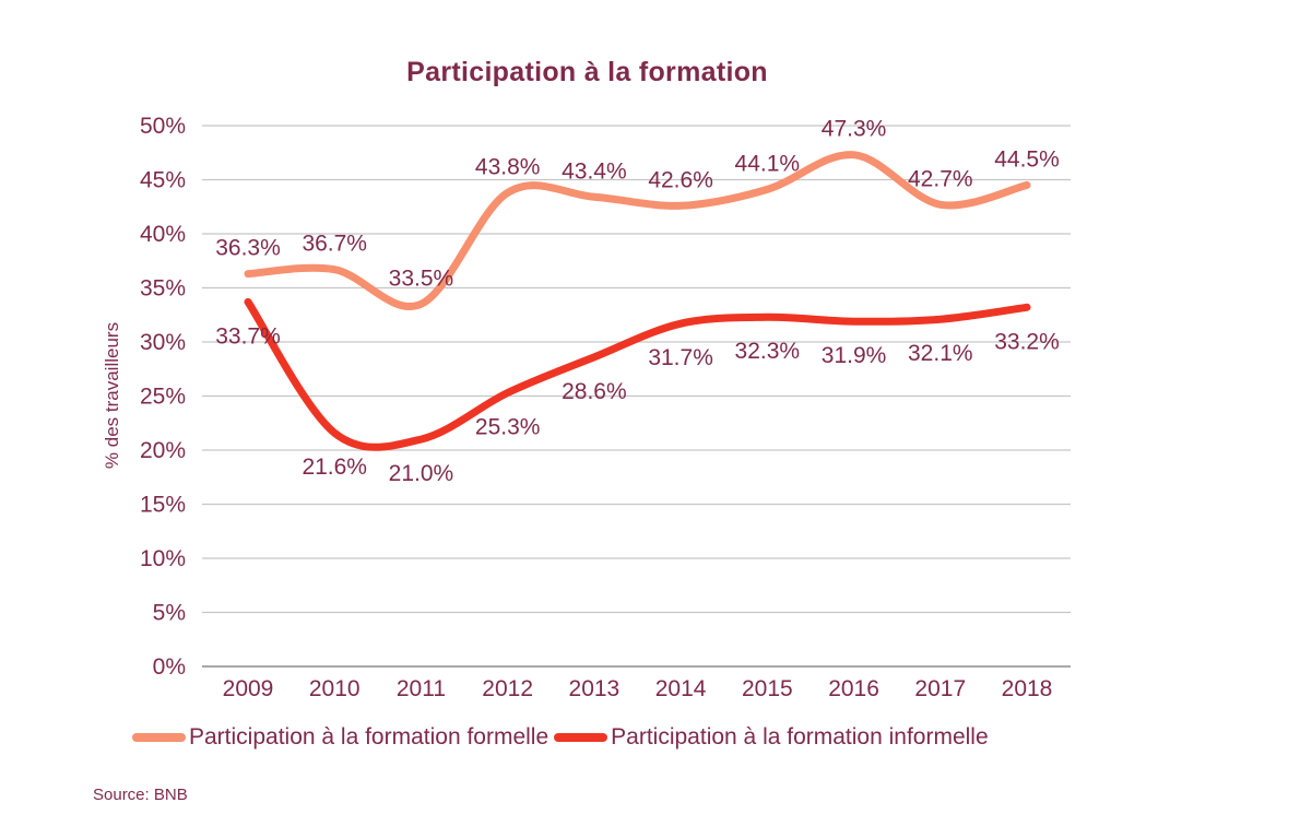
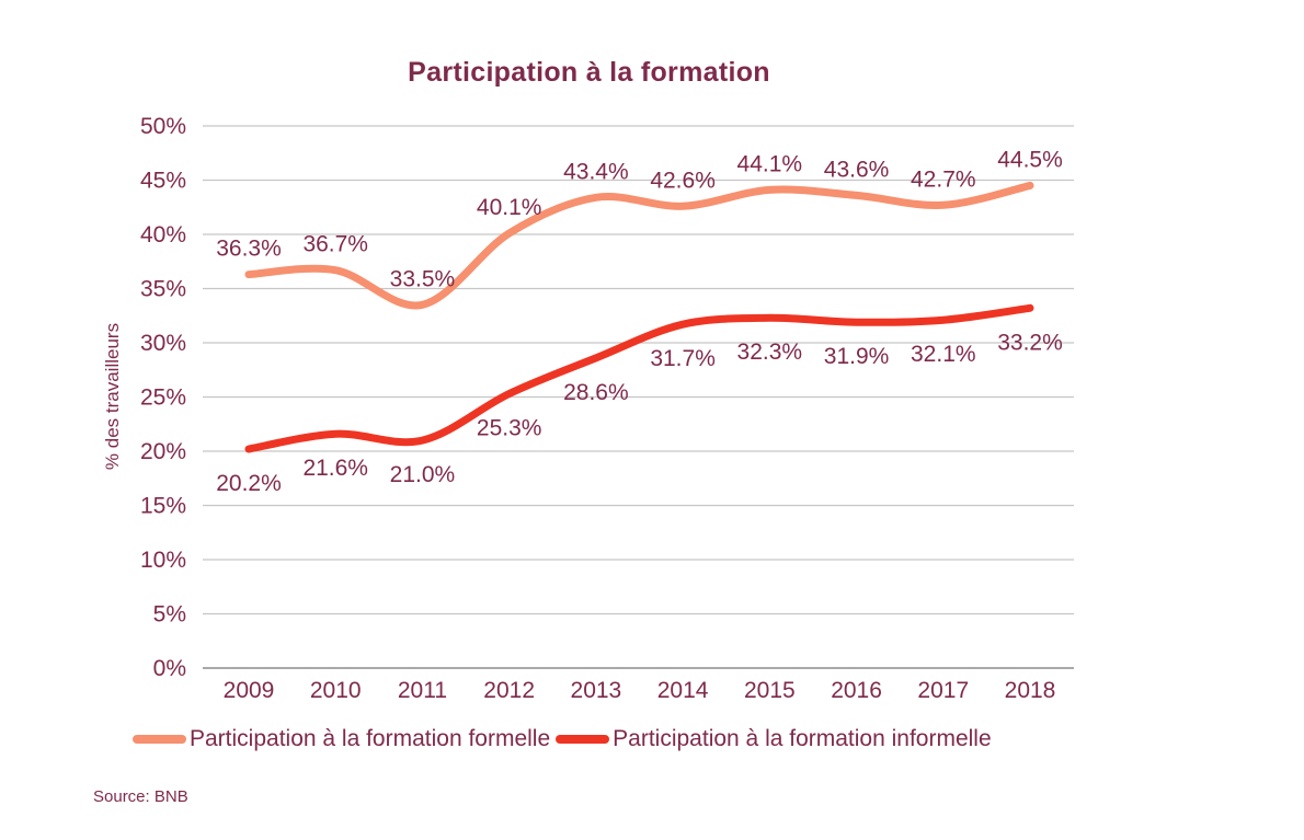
Participation à la formation informelle/2009: 33.7% -> 20.2%
Participation à la formation formelle/2012: 43.8% -> 40.1%
Participation à la formation formelle/2016: 47.3% -> 43.6%
